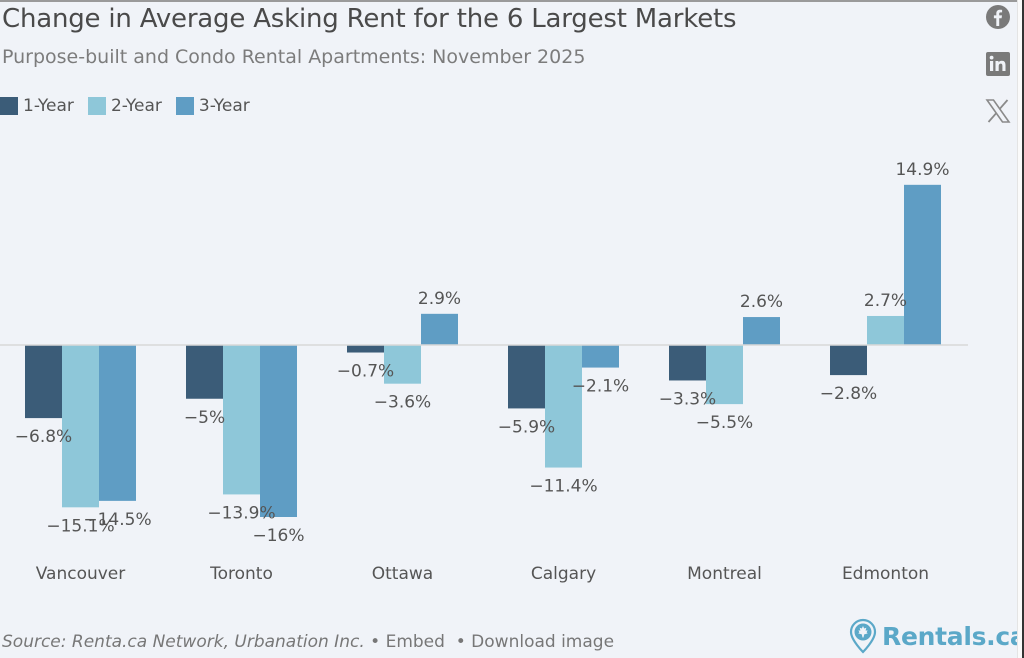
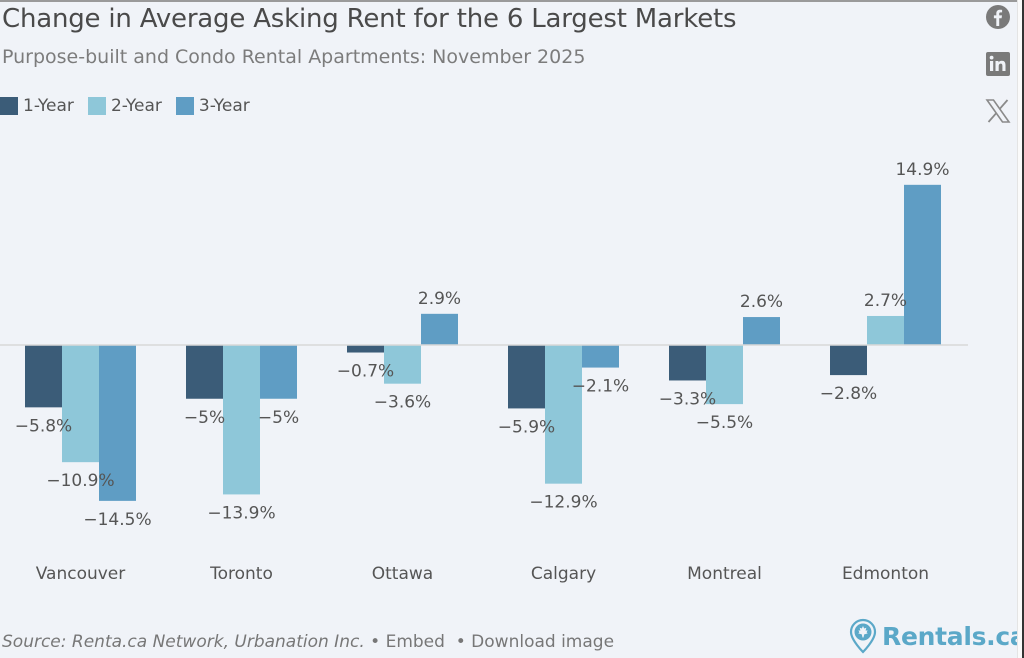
1-Year/Vancouver: −6.8% -> −5.8%
2-Year/Vancouver: −15.1% -> −10.9%
3-Year/Toronto: −16% -> −5%
2-Year/Calgary: −11.4% -> −12.9%
